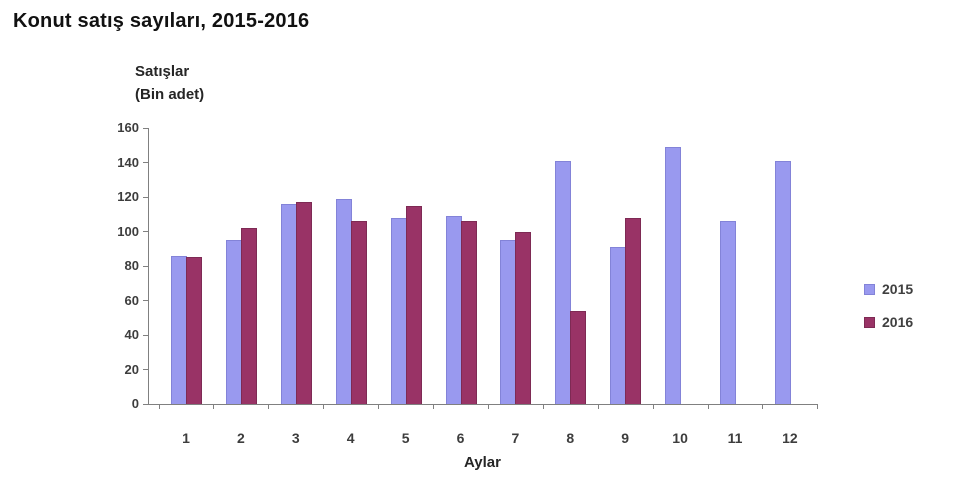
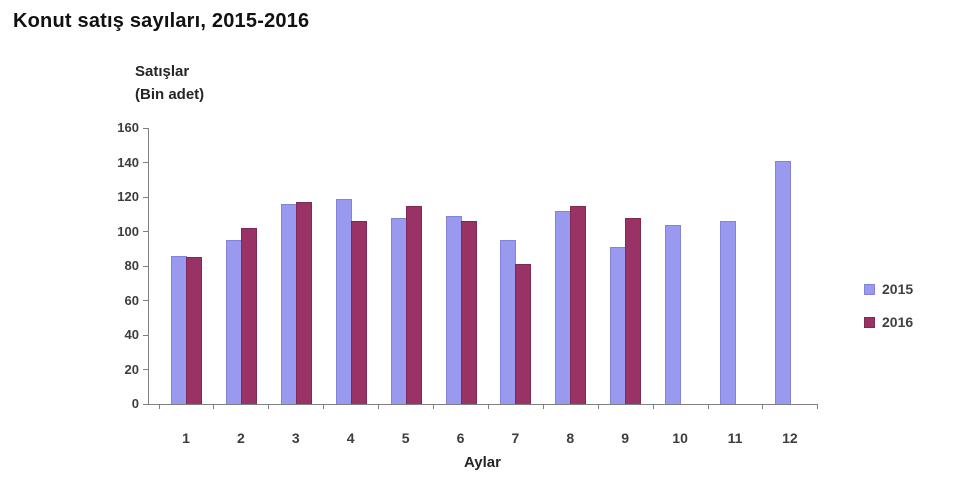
2016/7: 100 -> 81
2015/8: 141 -> 112
2016/8: 54 -> 115
2015/10: 149 -> 104
